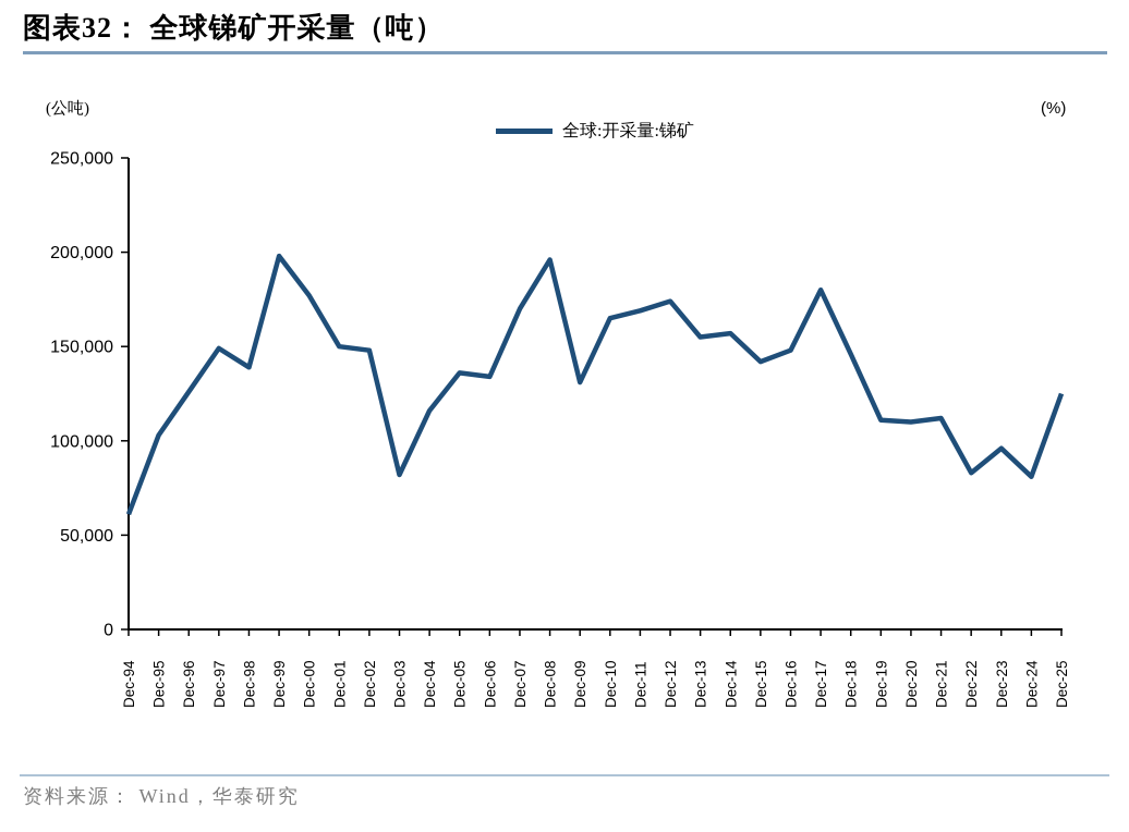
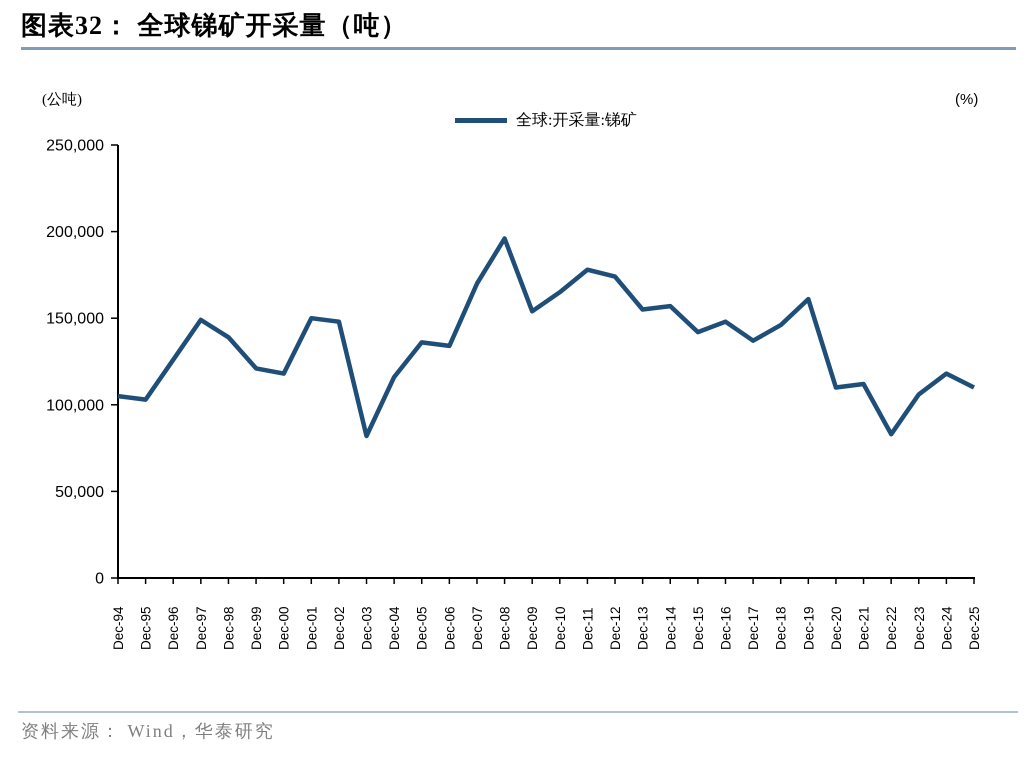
Dec-94: 61000 -> 105000
Dec-99: 198000 -> 121000
Dec-00: 177000 -> 118000
Dec-09: 131000 -> 154000
Dec-11: 169000 -> 178000
Dec-17: 180000 -> 137000
Dec-19: 111000 -> 161000
Dec-23: 96000 -> 106000
Dec-24: 81000 -> 118000
Dec-25: 125000 -> 110000
